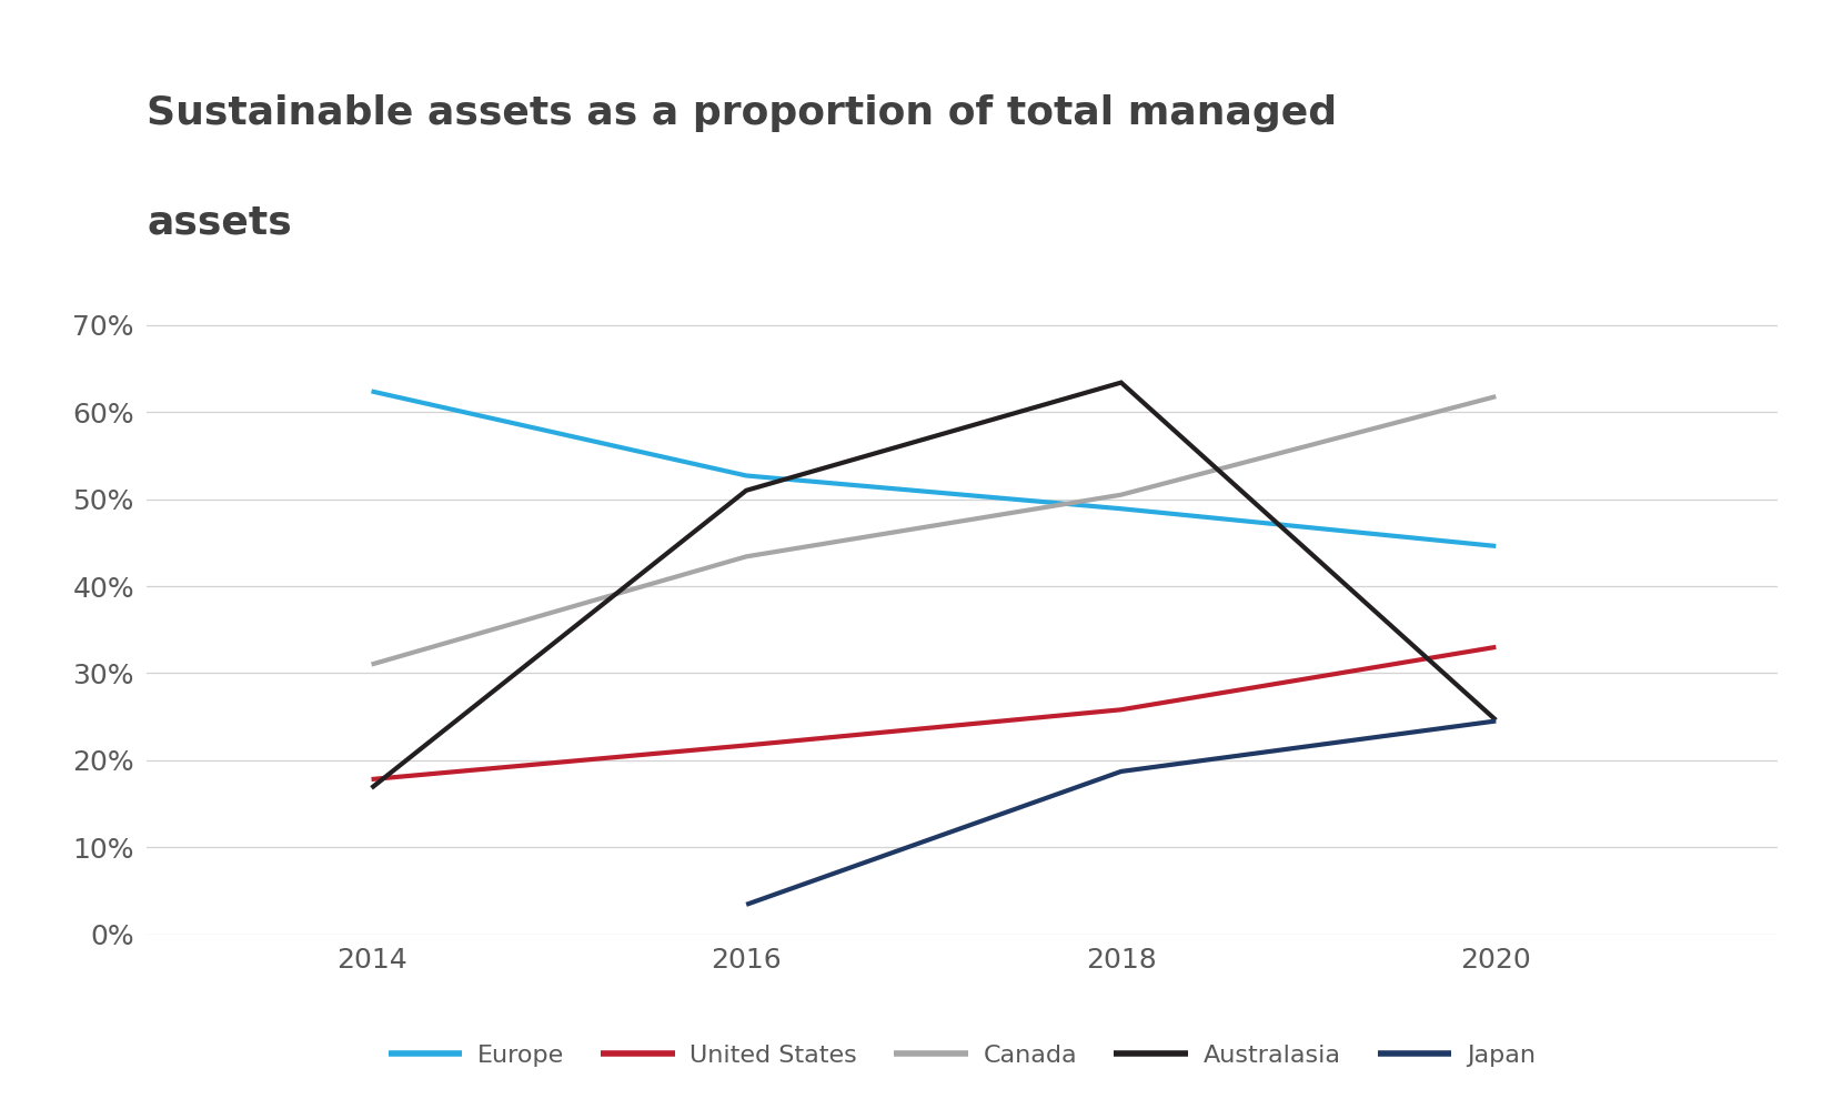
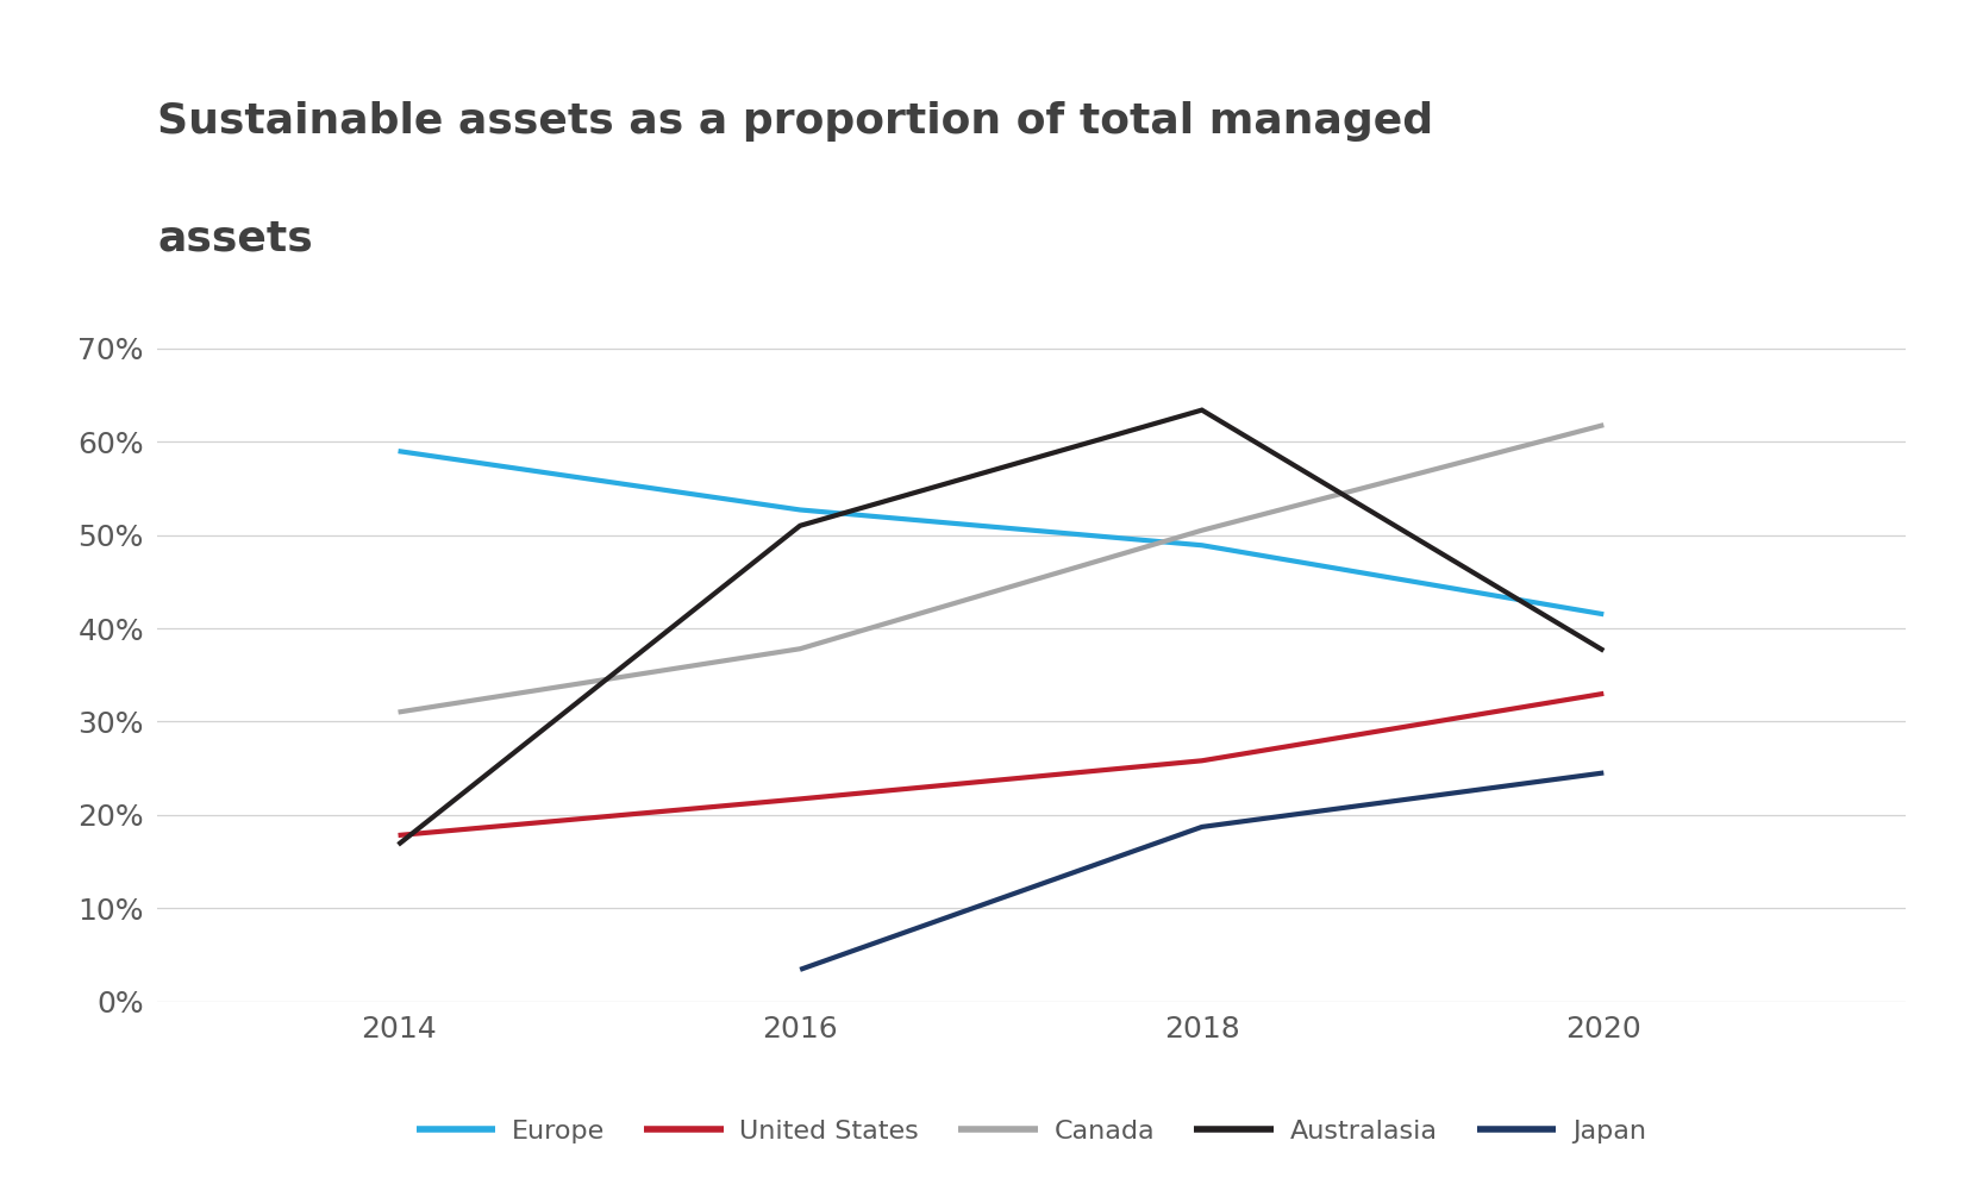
Europe/2014: 62.4% -> 59.0%
Canada/2016: 43.4% -> 37.8%
Europe/2020: 44.6% -> 41.5%
Australasia/2020: 24.6% -> 37.6%
